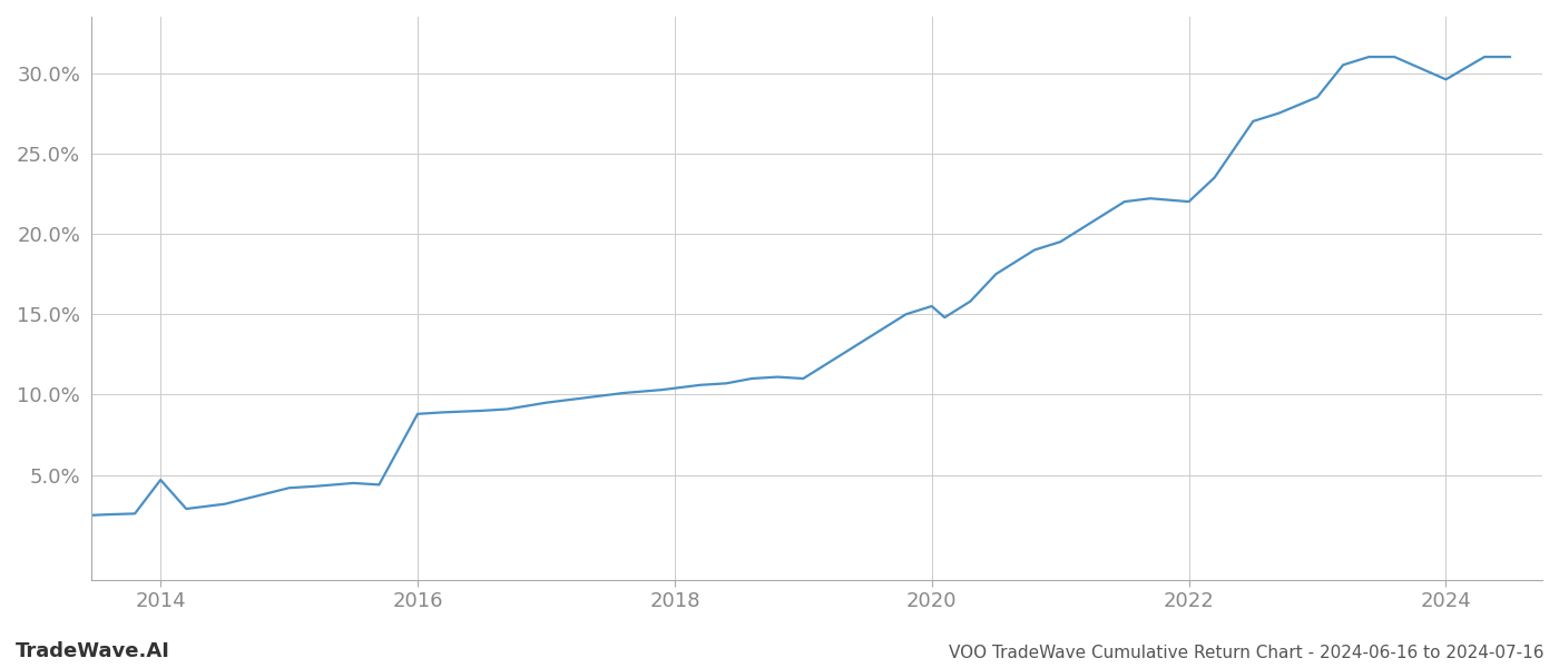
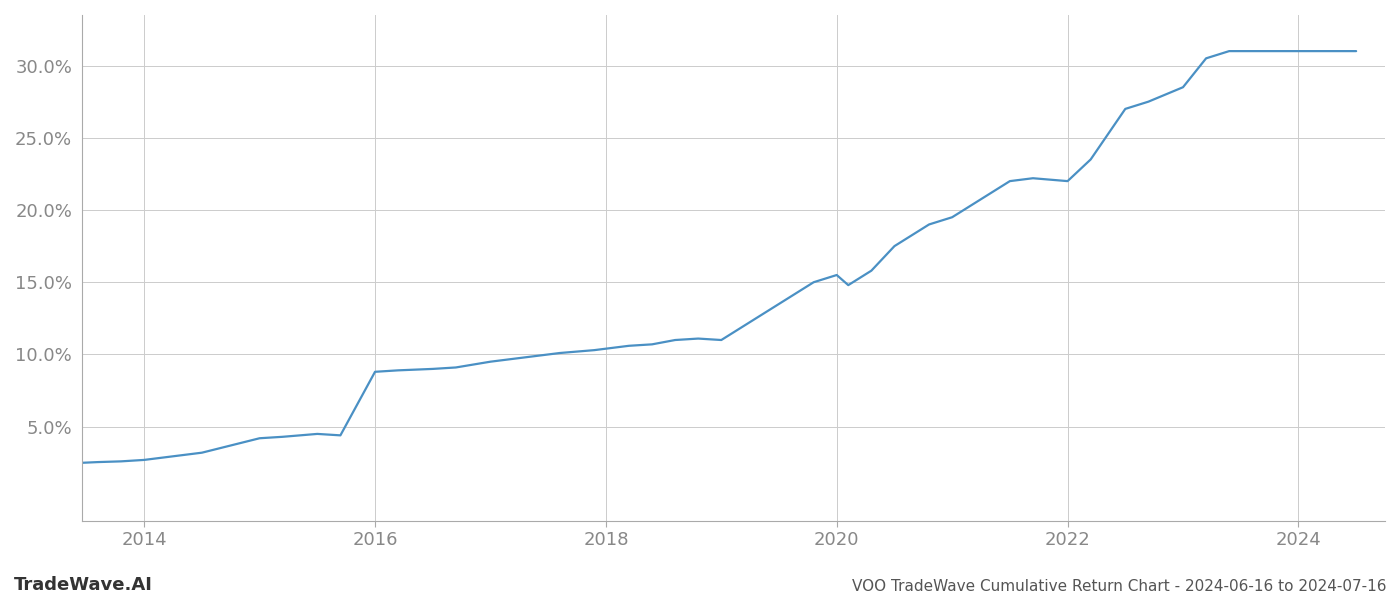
2014: 4.7% -> 2.7%
2024: 29.6% -> 31.0%
